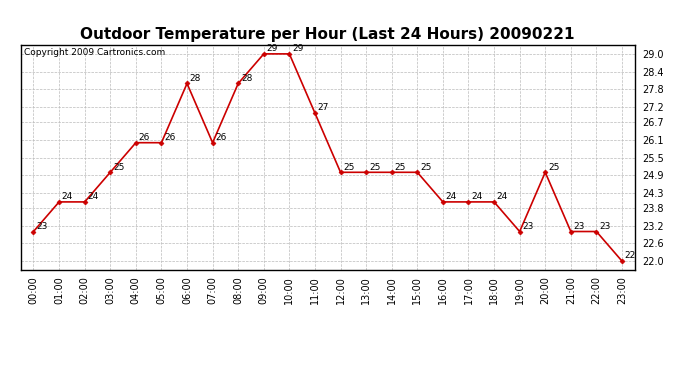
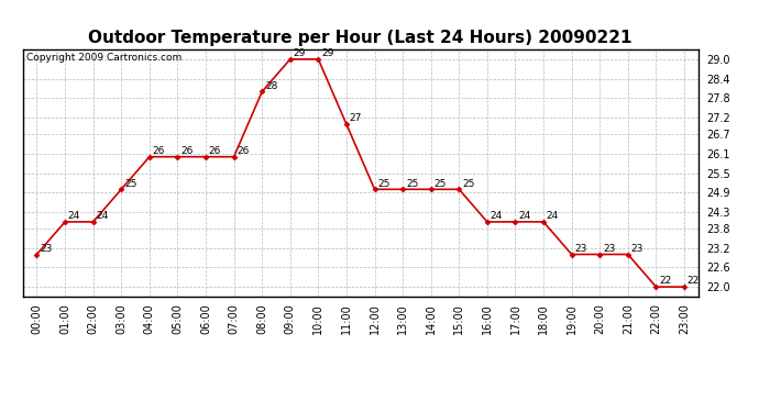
06:00: 28 -> 26
20:00: 25 -> 23
22:00: 23 -> 22
